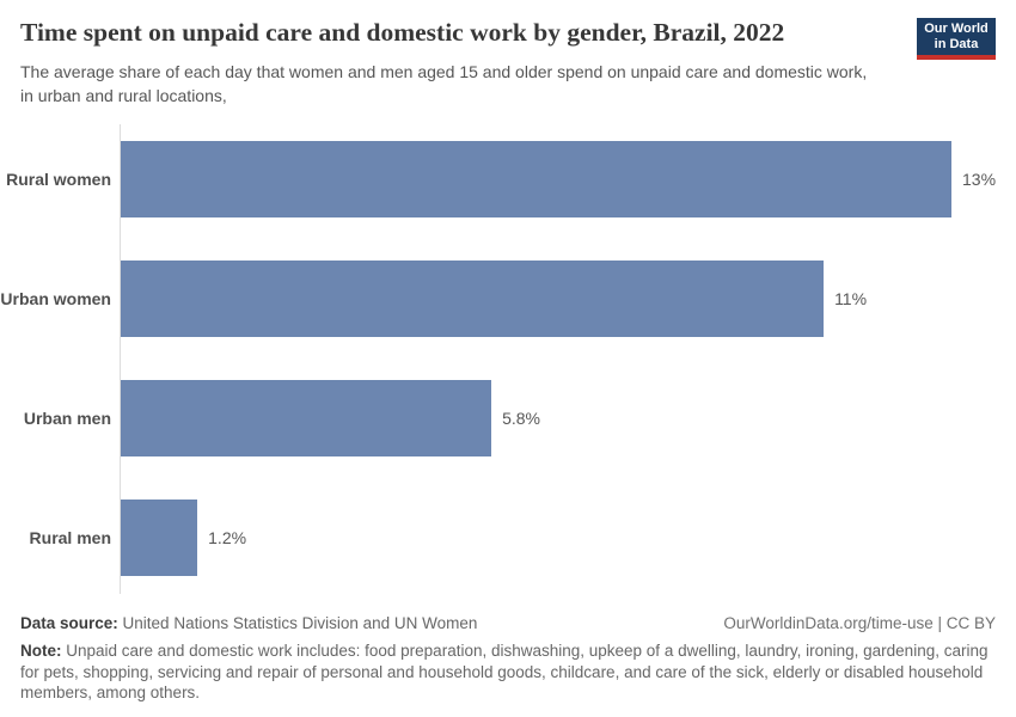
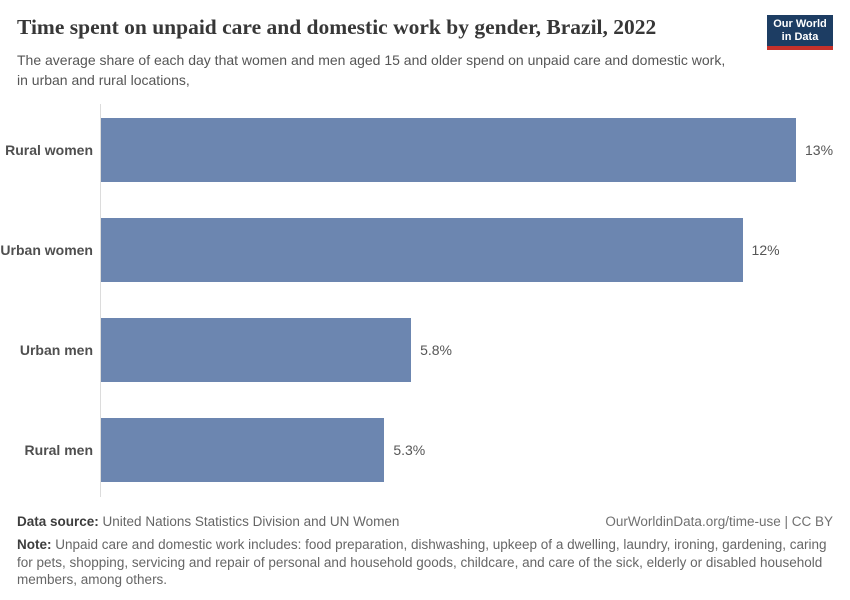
Urban women: 11% -> 12%
Rural men: 1.2% -> 5.3%
